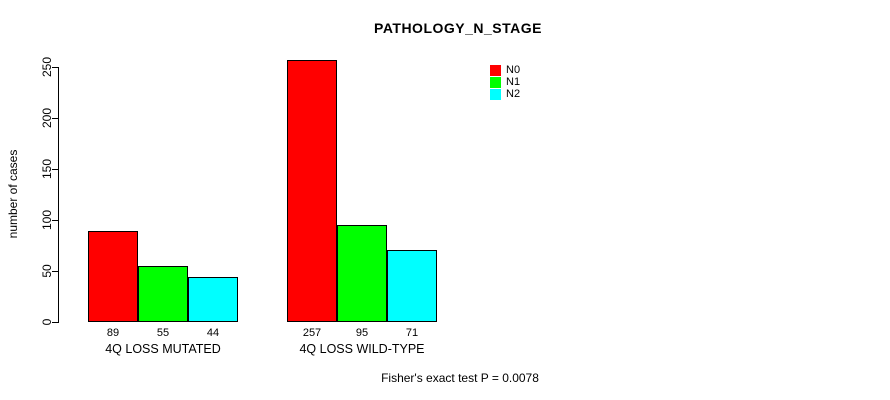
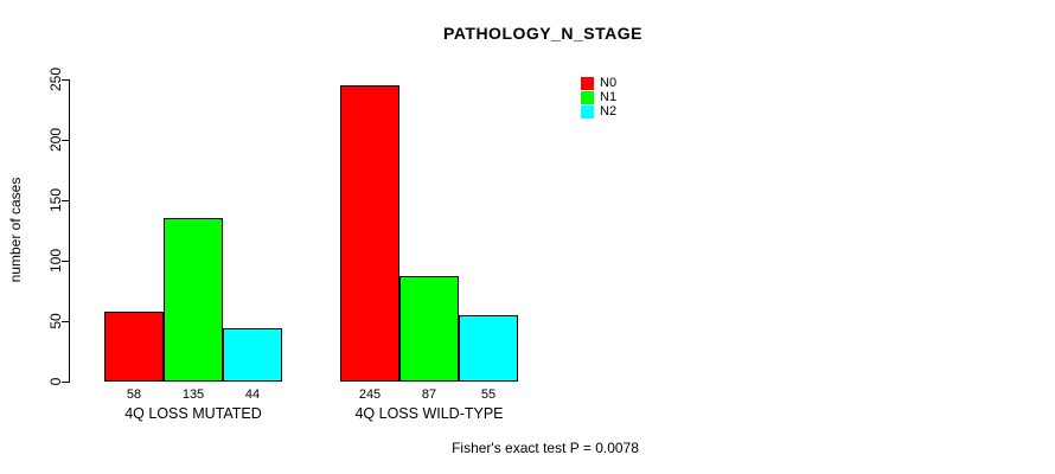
N0/4Q LOSS MUTATED: 89 -> 58
N1/4Q LOSS MUTATED: 55 -> 135
N0/4Q LOSS WILD-TYPE: 257 -> 245
N1/4Q LOSS WILD-TYPE: 95 -> 87
N2/4Q LOSS WILD-TYPE: 71 -> 55
